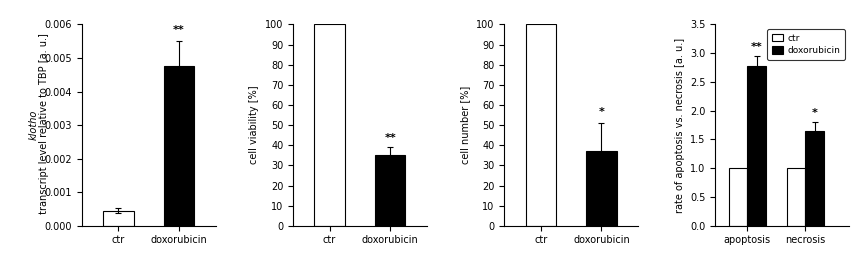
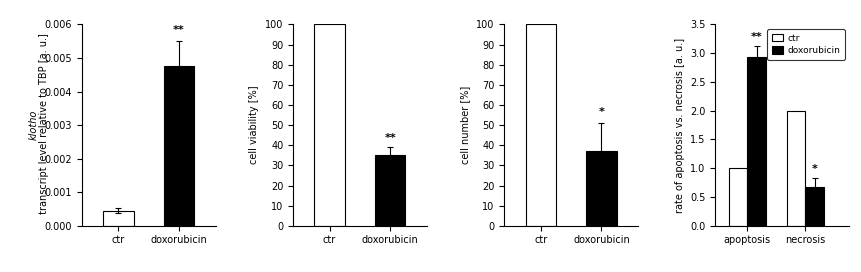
doxorubicin/apoptosis: 2.77 -> 2.94
ctr/necrosis: 1 -> 2
doxorubicin/necrosis: 1.65 -> 0.68
